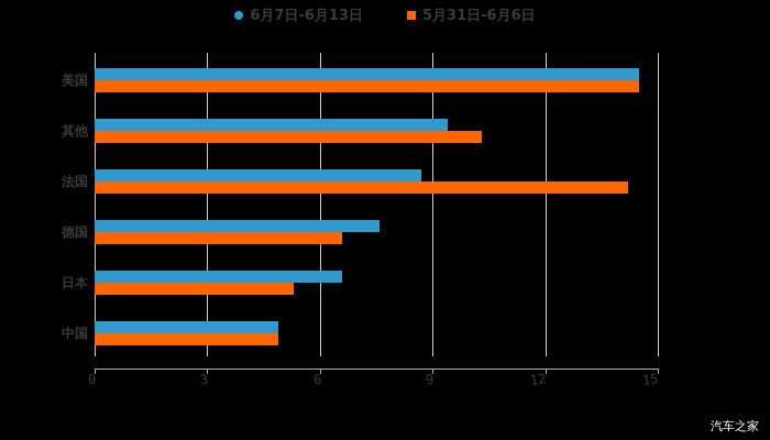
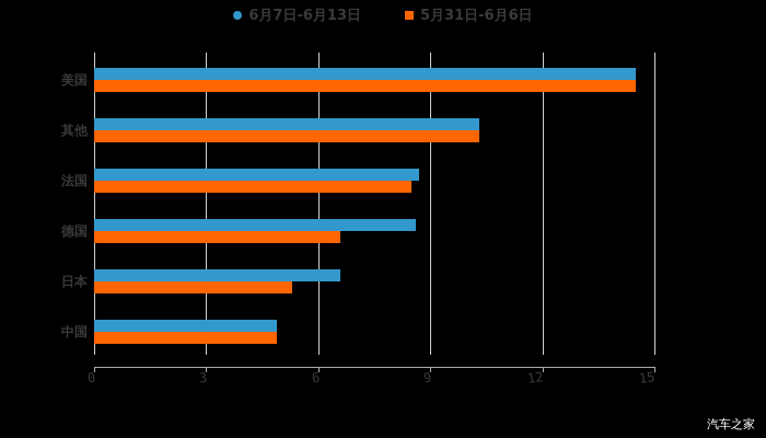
6月7日-6月13日/其他: 9.4 -> 10.3
5月31日-6月6日/法国: 14.2 -> 8.5
6月7日-6月13日/德国: 7.6 -> 8.6
